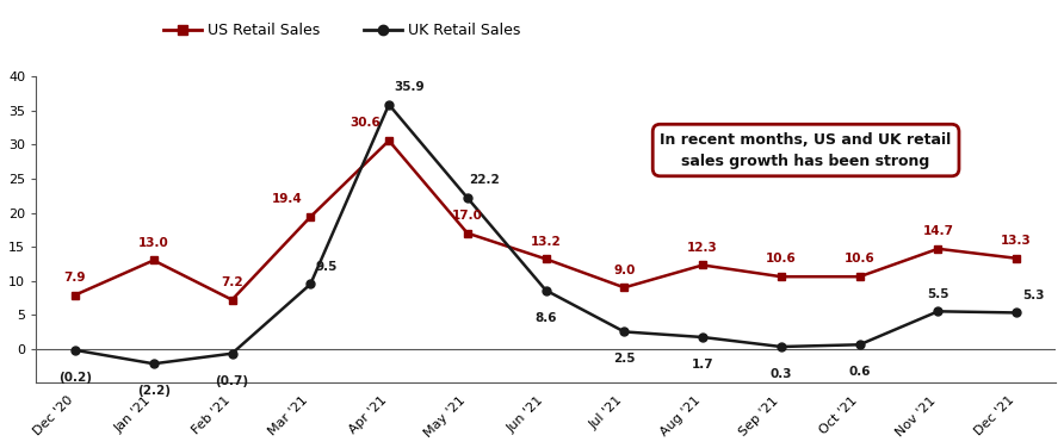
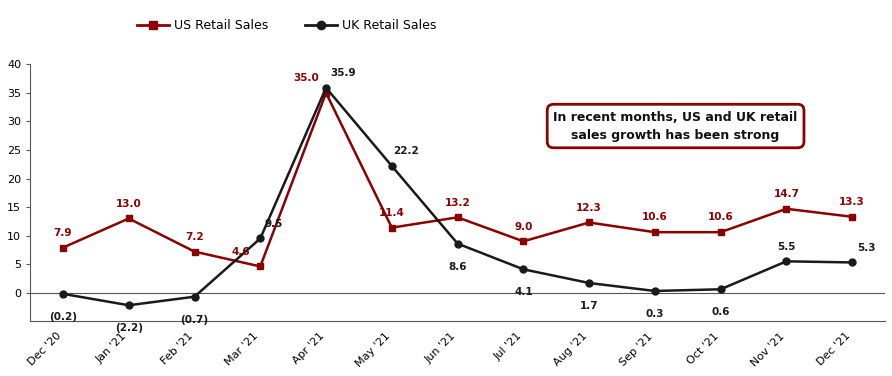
US Retail Sales/Mar '21: 19.4 -> 4.6
US Retail Sales/Apr '21: 30.6 -> 35.0
US Retail Sales/May '21: 17.0 -> 11.4
UK Retail Sales/Jul '21: 2.5 -> 4.1
